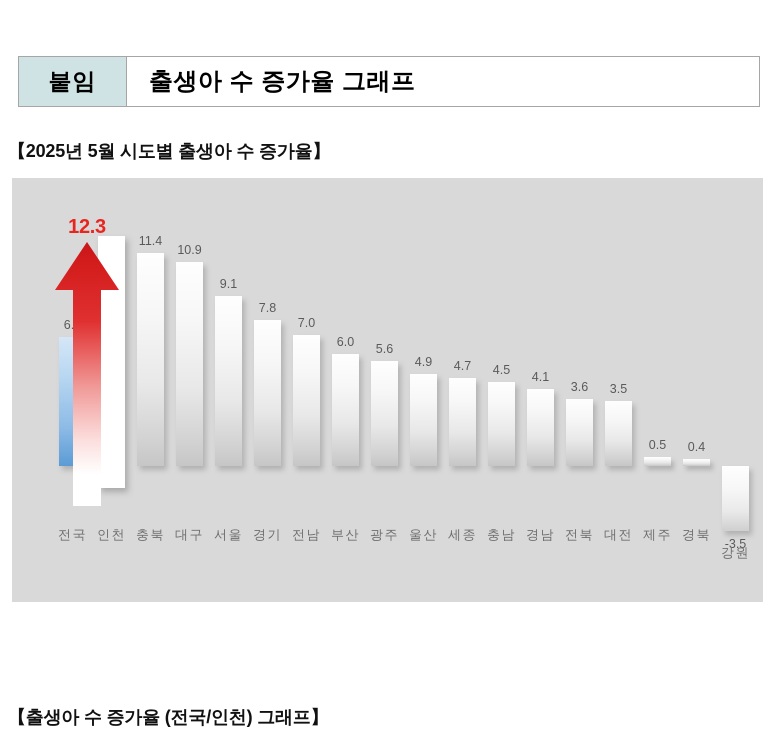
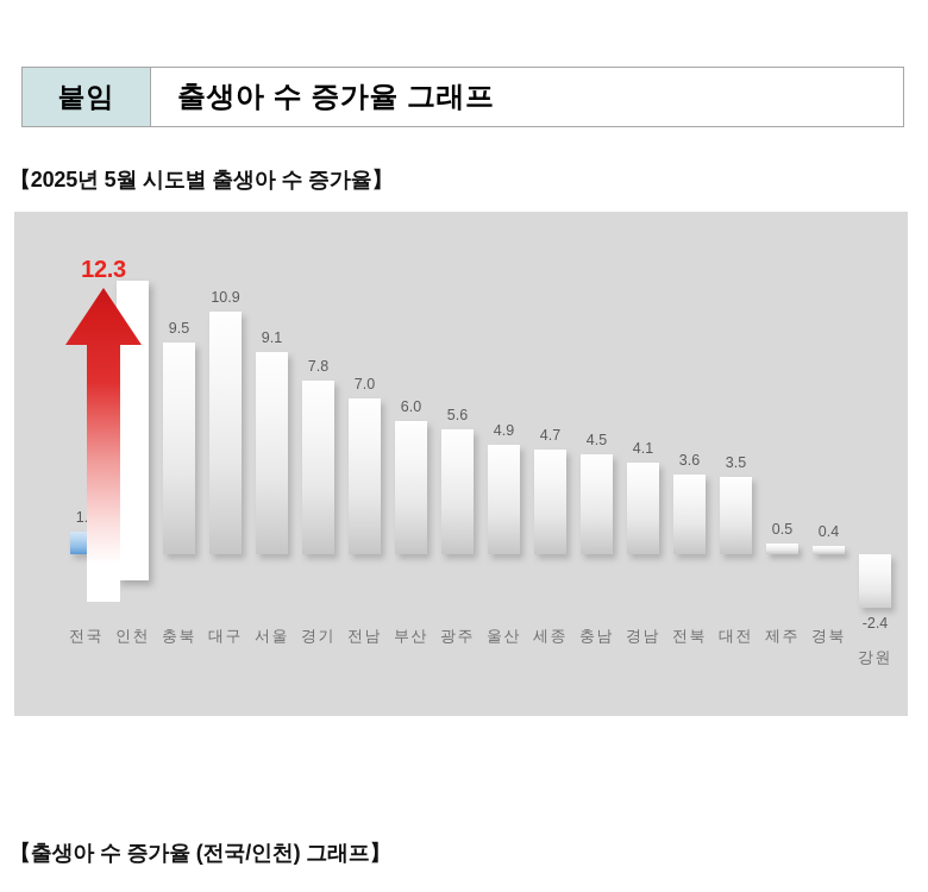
전국: 6.9 -> 1.0
충북: 11.4 -> 9.5
강원: -3.5 -> -2.4
